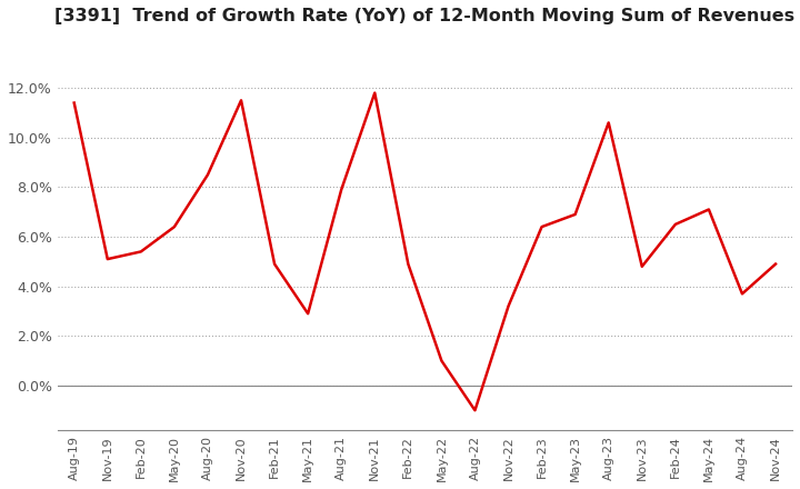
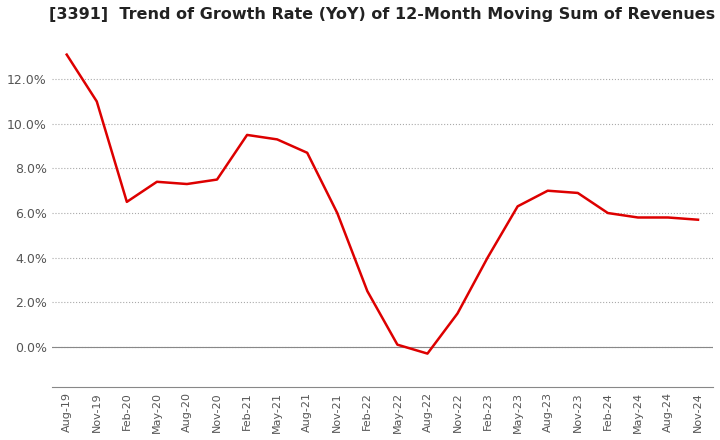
Aug-19: 11.4% -> 13.1%
Nov-19: 5.1% -> 11.0%
Feb-20: 5.4% -> 6.5%
May-20: 6.4% -> 7.4%
Aug-20: 8.5% -> 7.3%
Nov-20: 11.5% -> 7.5%
Feb-21: 4.9% -> 9.5%
May-21: 2.9% -> 9.3%
Aug-21: 7.9% -> 8.7%
Nov-21: 11.8% -> 6.0%
Feb-22: 4.9% -> 2.5%
May-22: 1.0% -> 0.1%
Aug-22: -1.0% -> -0.3%
Nov-22: 3.2% -> 1.5%
Feb-23: 6.4% -> 4.0%
May-23: 6.9% -> 6.3%
Aug-23: 10.6% -> 7.0%
Nov-23: 4.8% -> 6.9%
Feb-24: 6.5% -> 6.0%
May-24: 7.1% -> 5.8%
Aug-24: 3.7% -> 5.8%
Nov-24: 4.9% -> 5.7%
